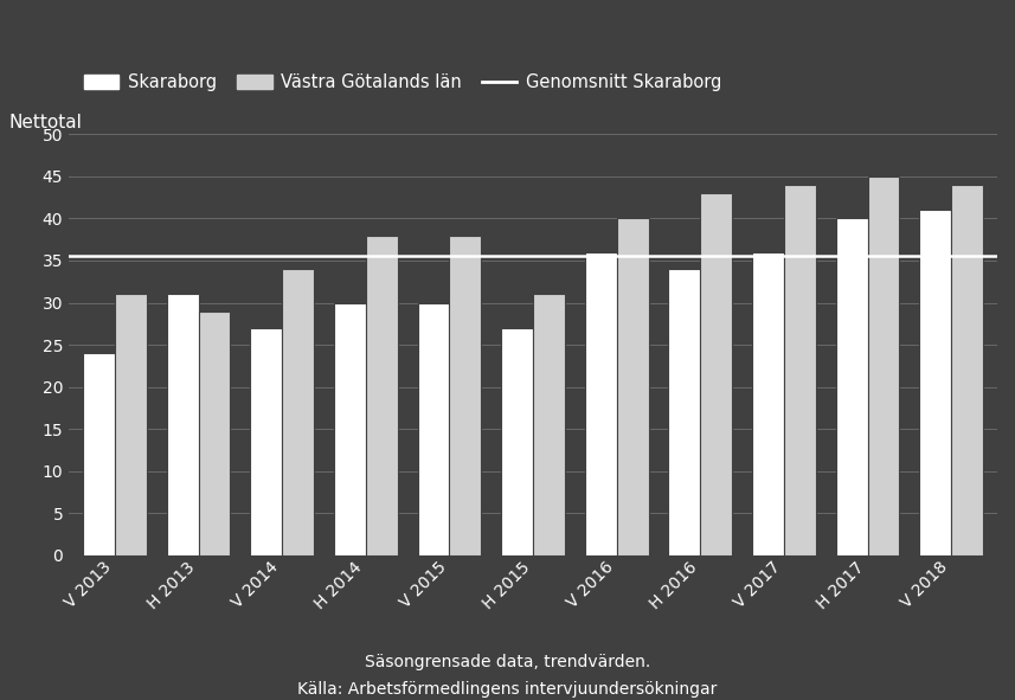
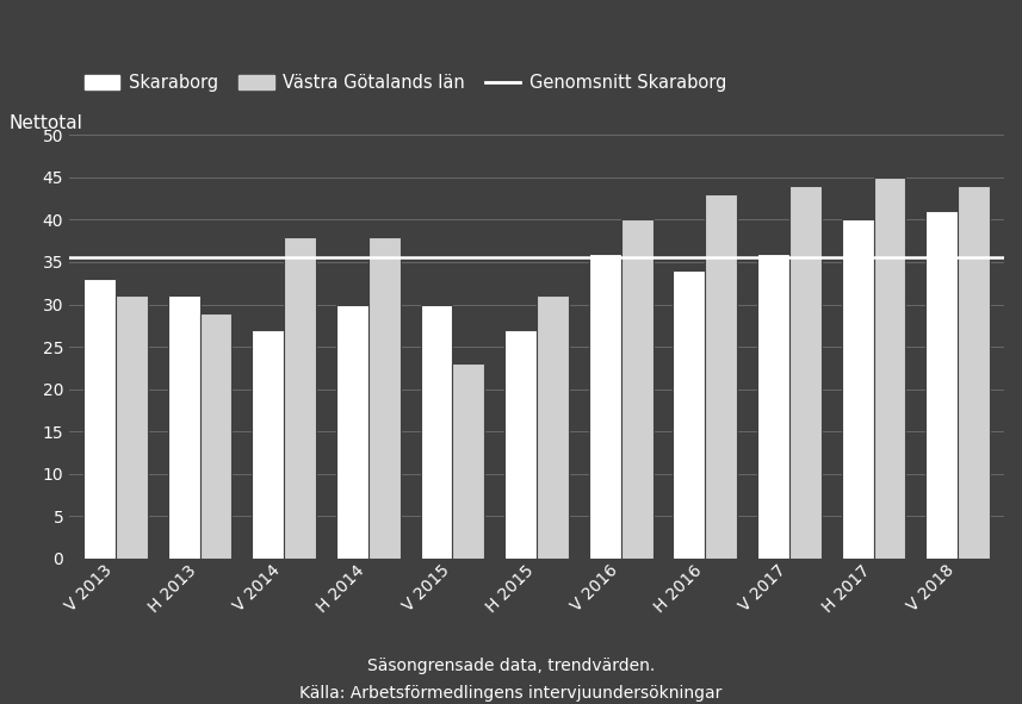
Skaraborg/V 2013: 24 -> 33
Västra Götalands län/V 2014: 34 -> 38
Västra Götalands län/V 2015: 38 -> 23
